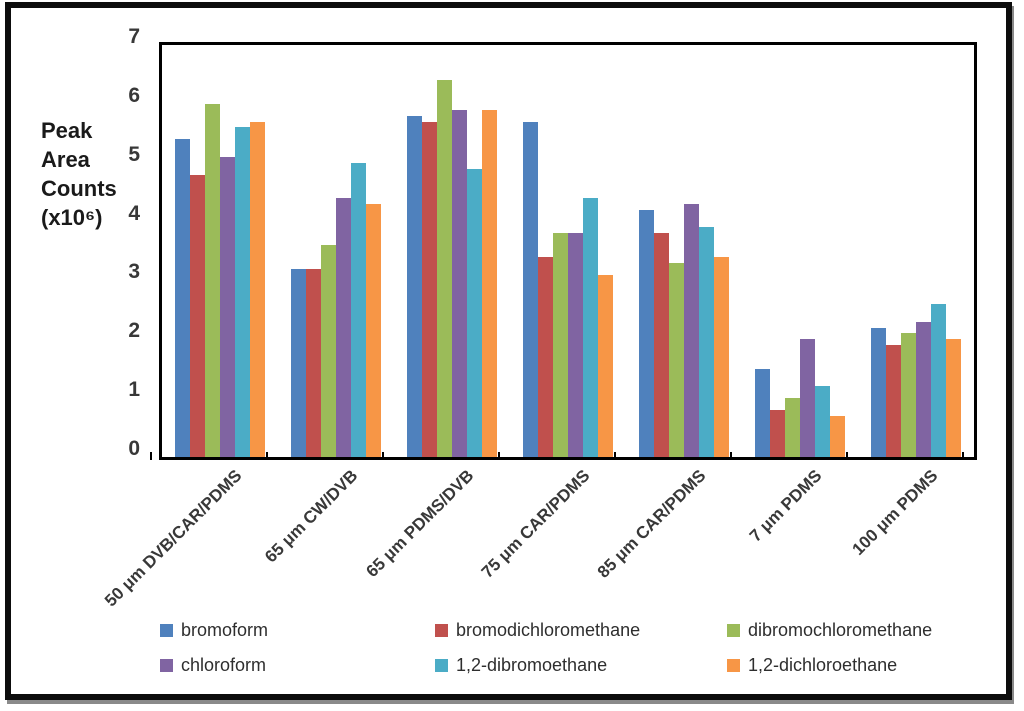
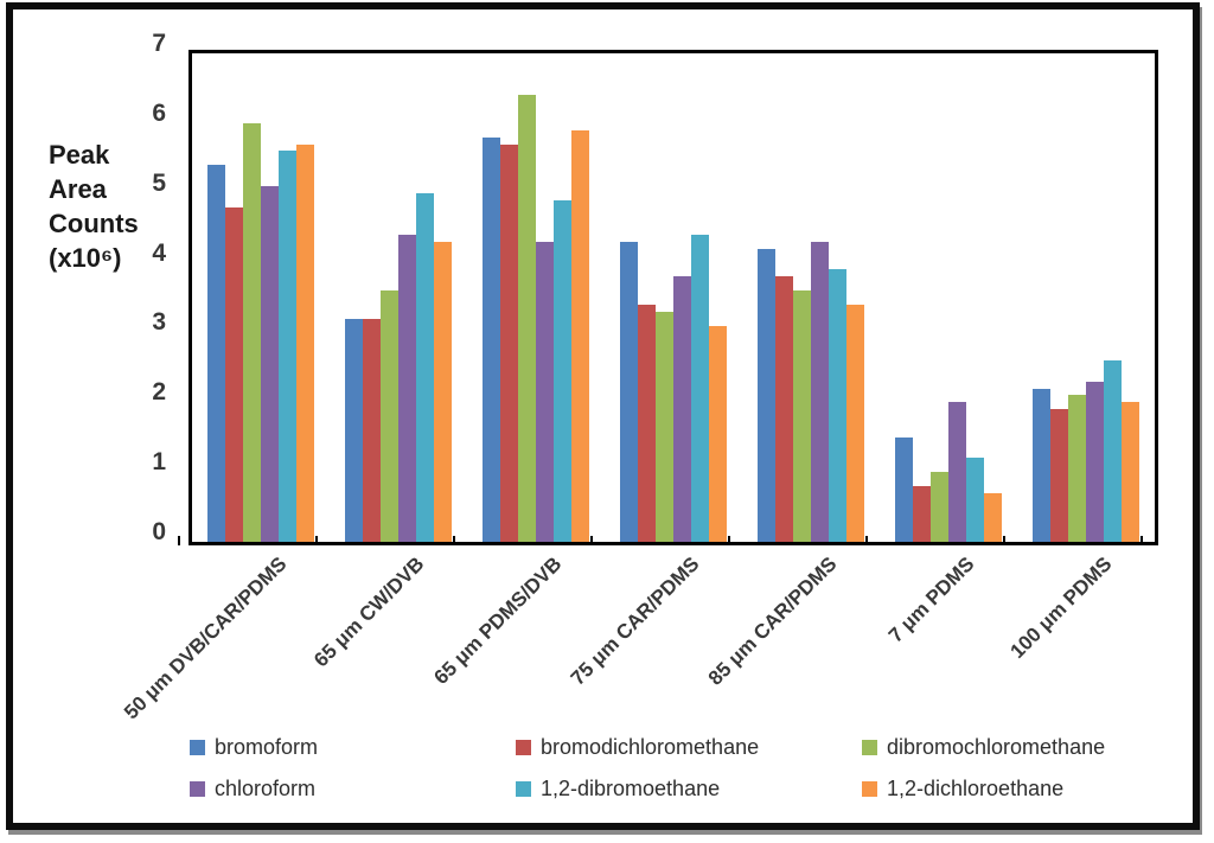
chloroform/65 μm PDMS/DVB: 5.9 -> 4.3
bromoform/75 μm CAR/PDMS: 5.7 -> 4.3
dibromochloromethane/75 μm CAR/PDMS: 3.8 -> 3.3
dibromochloromethane/85 μm CAR/PDMS: 3.3 -> 3.6
